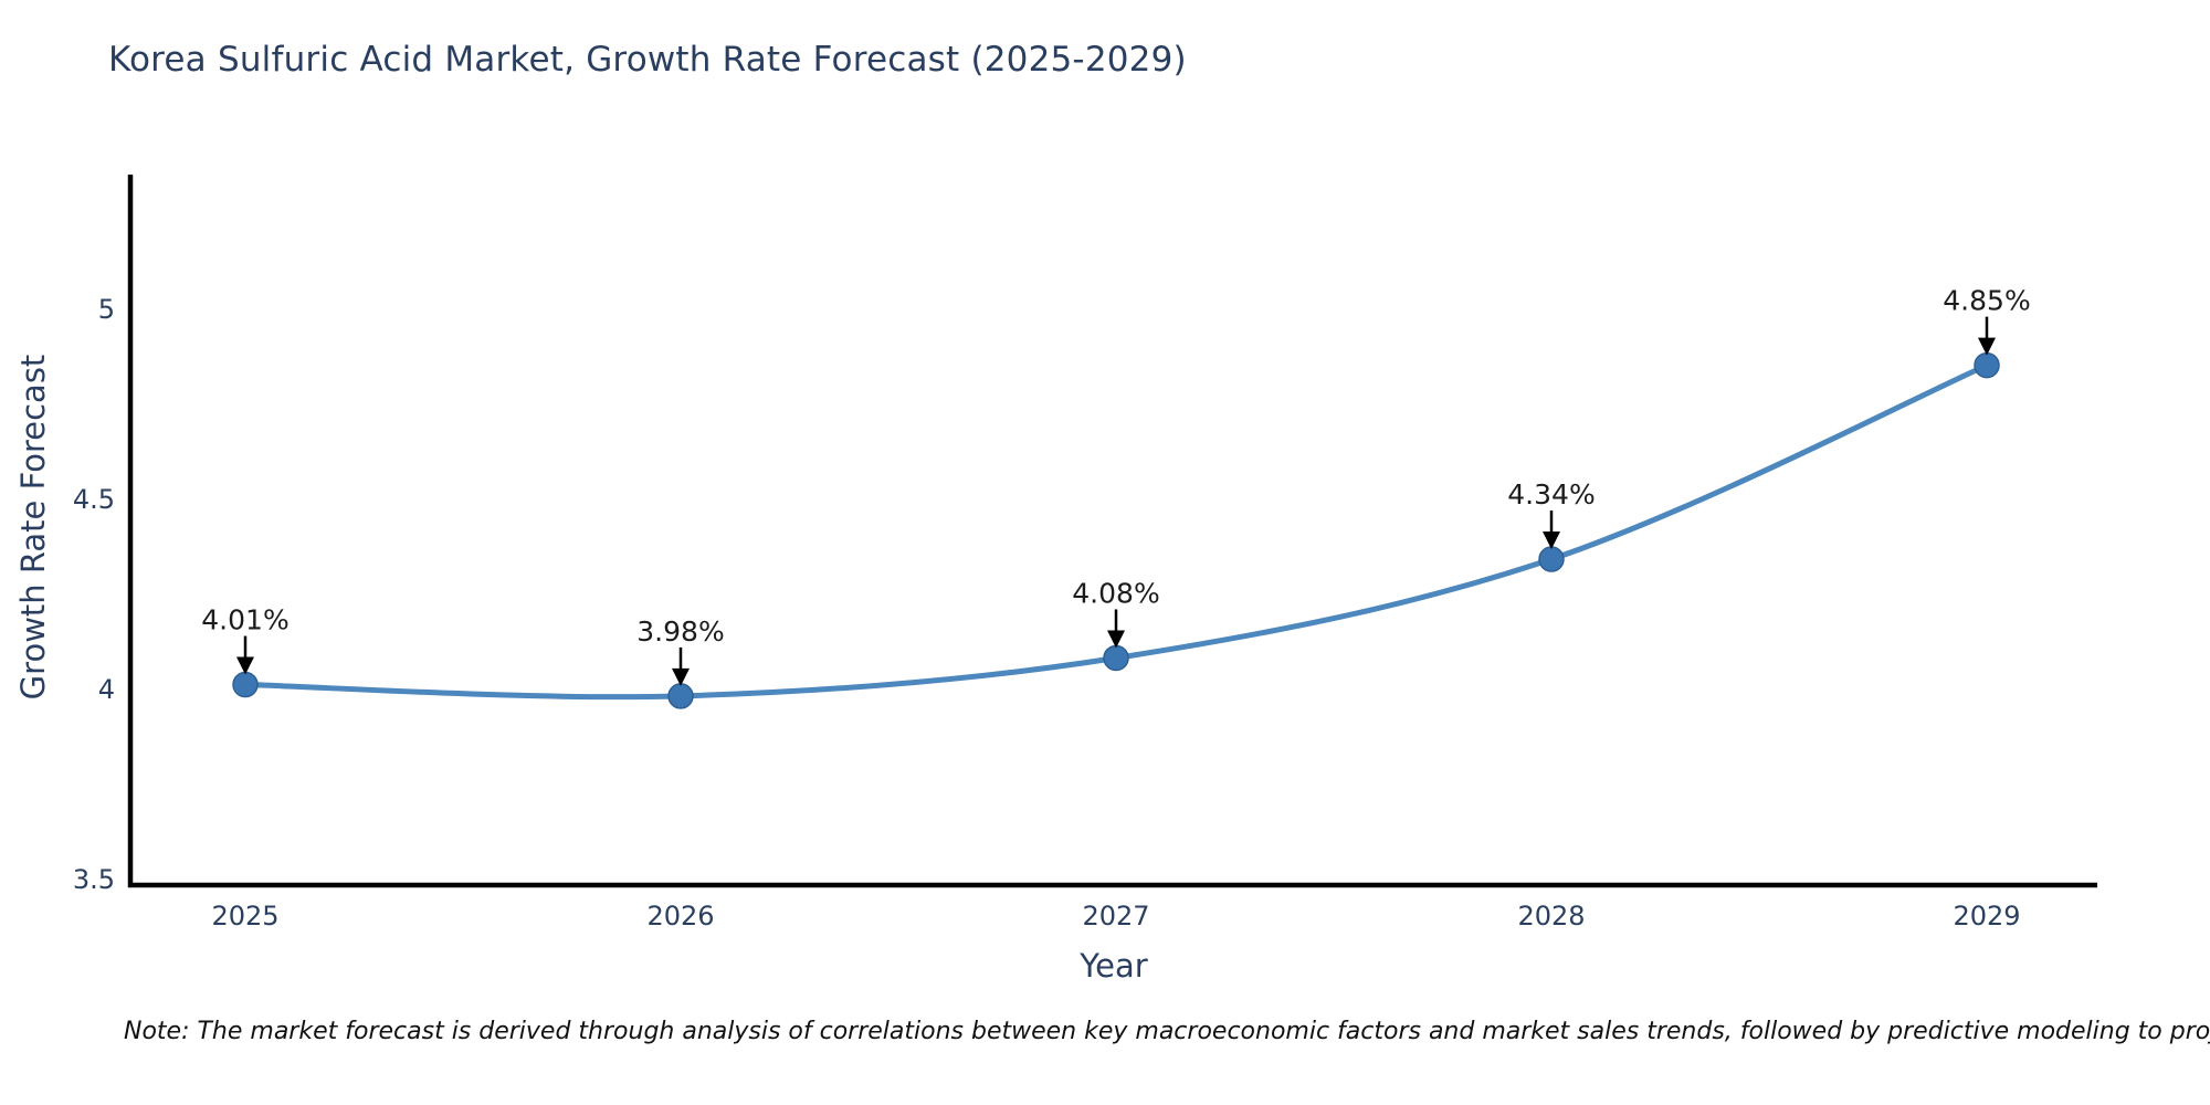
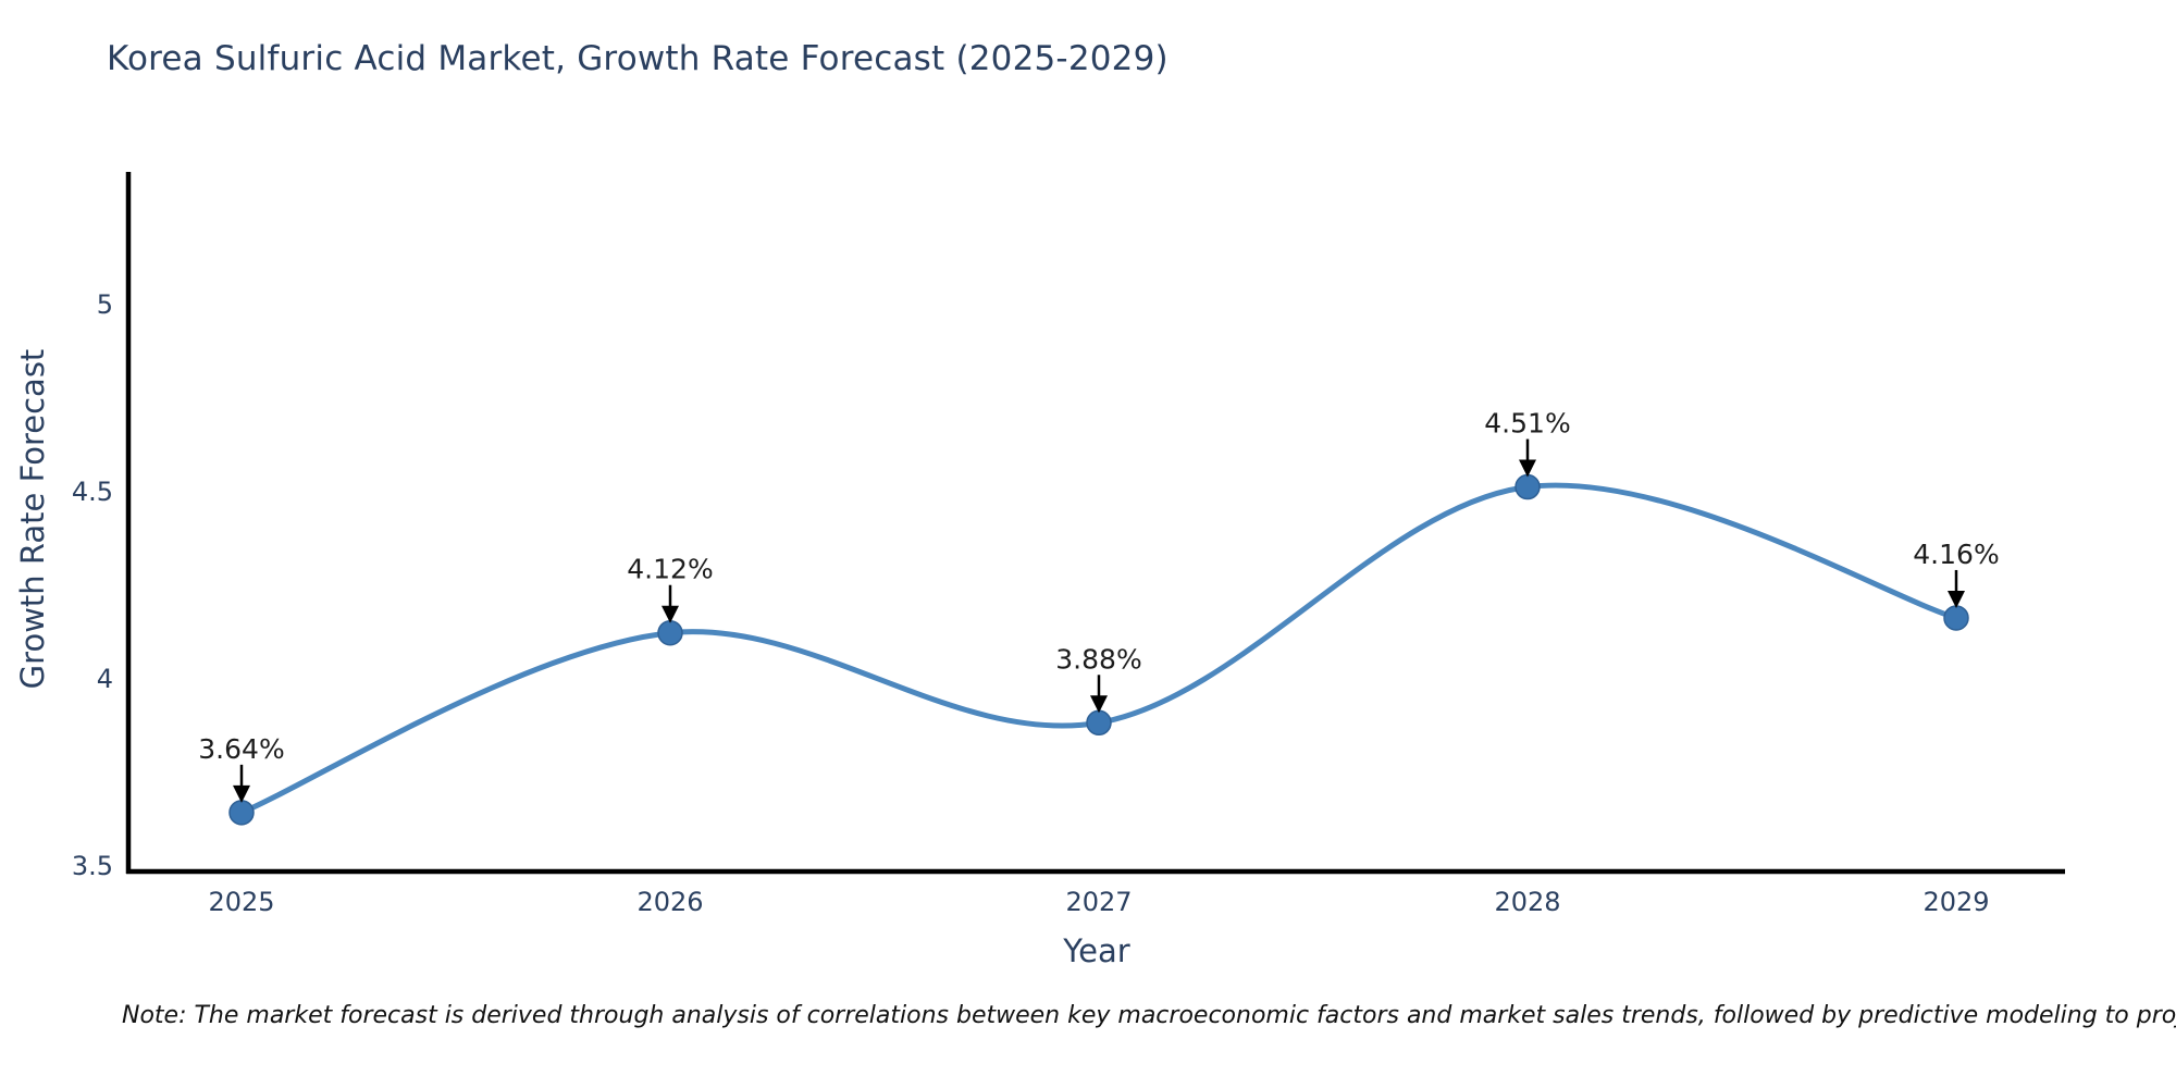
2025: 4.01% -> 3.64%
2026: 3.98% -> 4.12%
2027: 4.08% -> 3.88%
2028: 4.34% -> 4.51%
2029: 4.85% -> 4.16%
